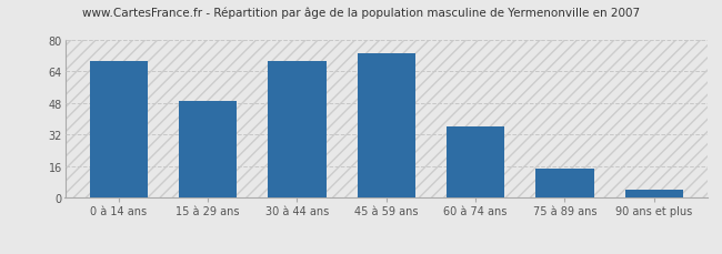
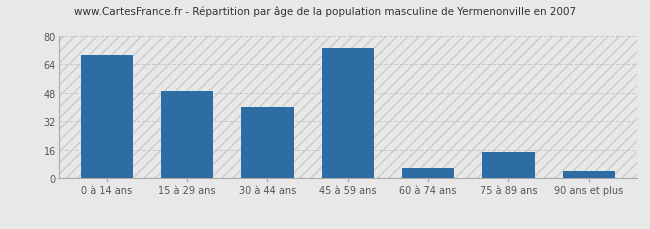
30 à 44 ans: 69 -> 40
60 à 74 ans: 36 -> 6
